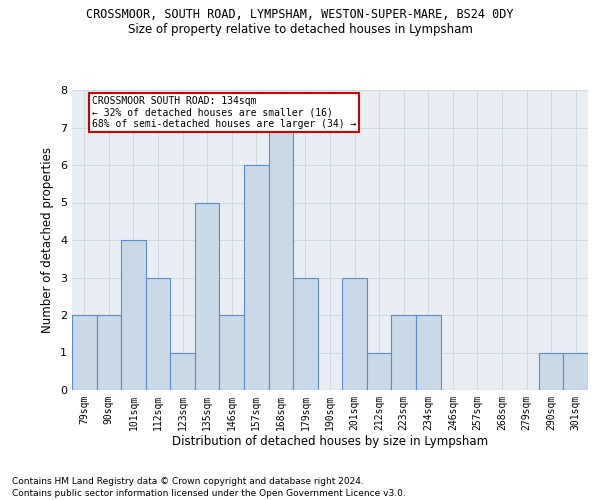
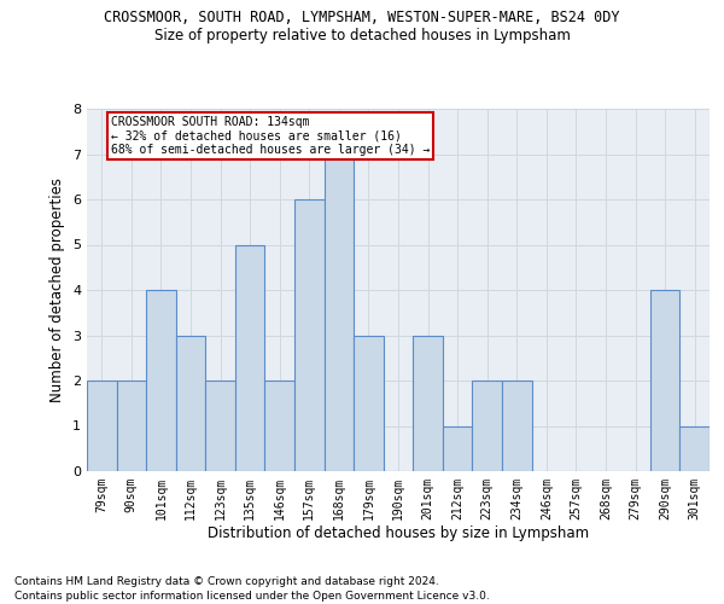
123sqm: 1 -> 2
290sqm: 1 -> 4
